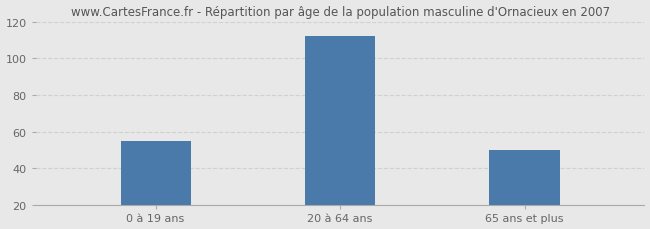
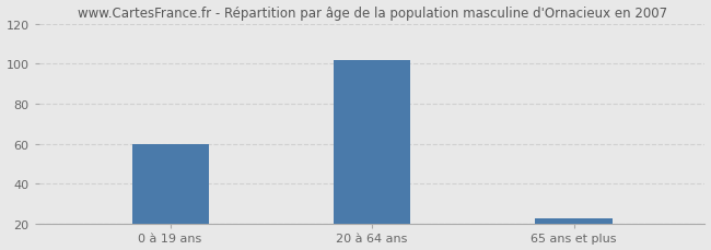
0 à 19 ans: 55 -> 60
20 à 64 ans: 112 -> 102
65 ans et plus: 50 -> 23
